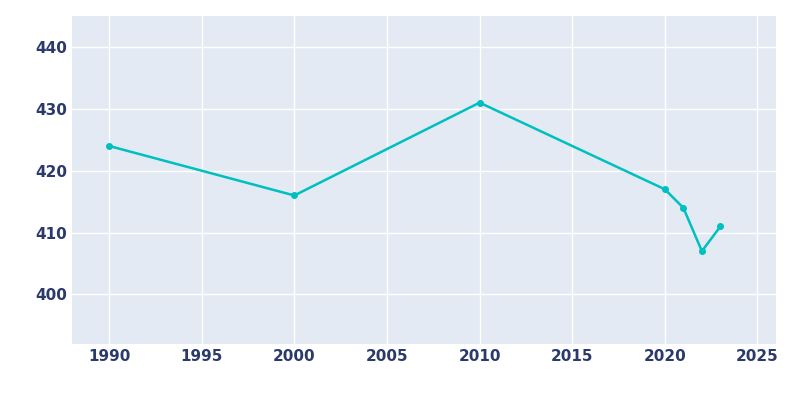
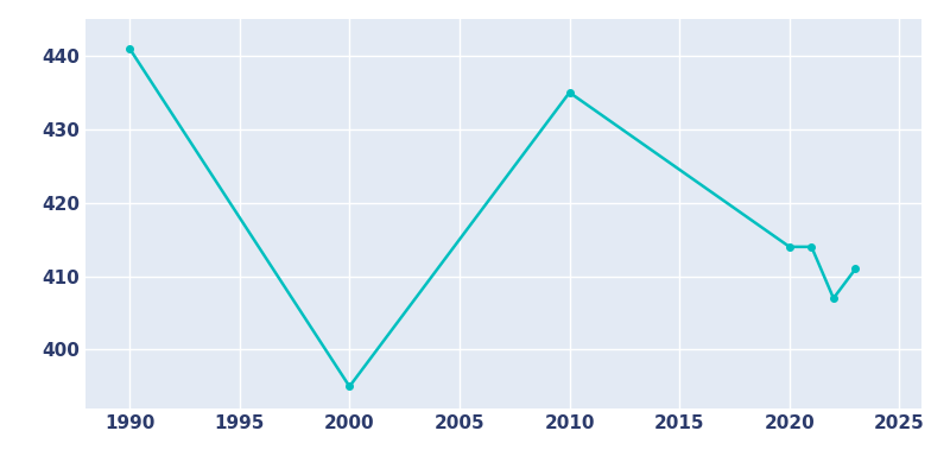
1990: 424 -> 441
2000: 416 -> 395
2010: 431 -> 435
2020: 417 -> 414
